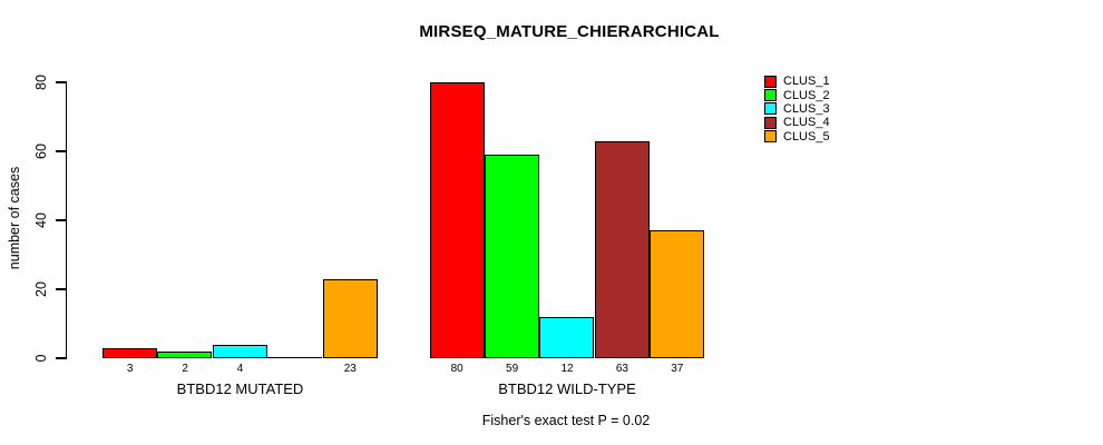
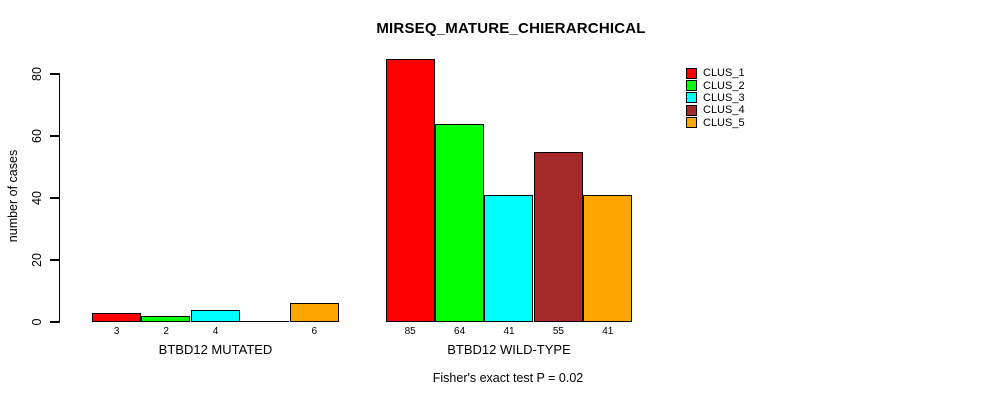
CLUS_5/BTBD12 MUTATED: 23 -> 6
CLUS_1/BTBD12 WILD-TYPE: 80 -> 85
CLUS_2/BTBD12 WILD-TYPE: 59 -> 64
CLUS_3/BTBD12 WILD-TYPE: 12 -> 41
CLUS_4/BTBD12 WILD-TYPE: 63 -> 55
CLUS_5/BTBD12 WILD-TYPE: 37 -> 41
